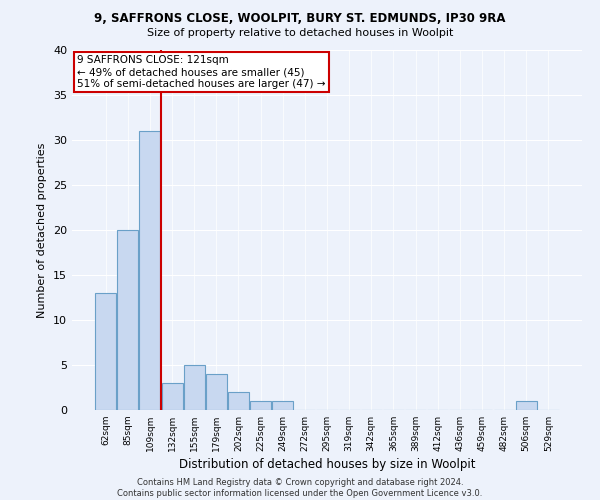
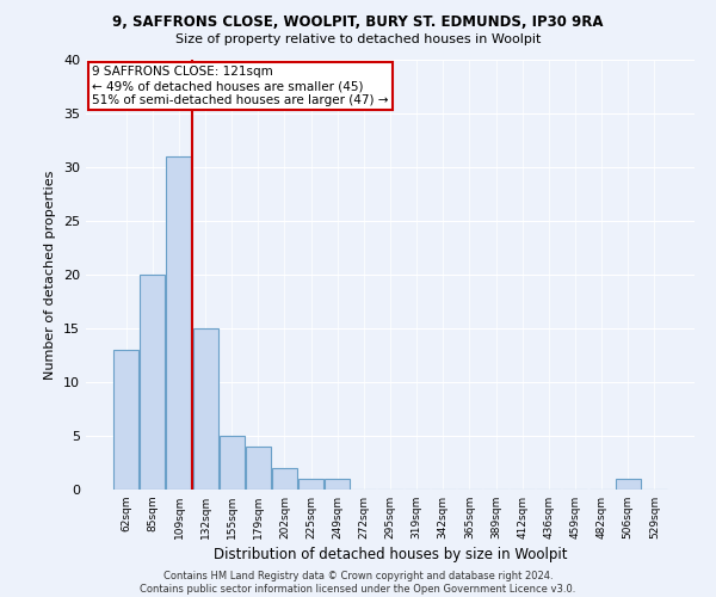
132sqm: 3 -> 15
